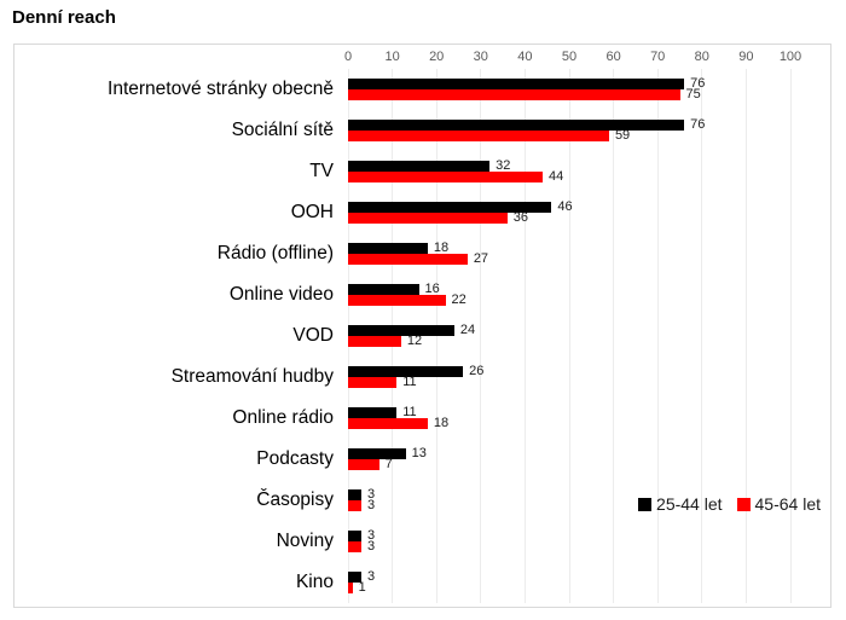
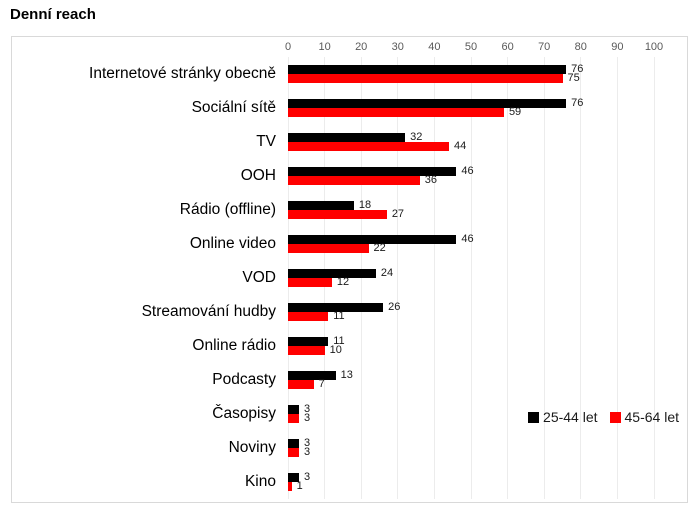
25-44 let/Online video: 16 -> 46
45-64 let/Online rádio: 18 -> 10
